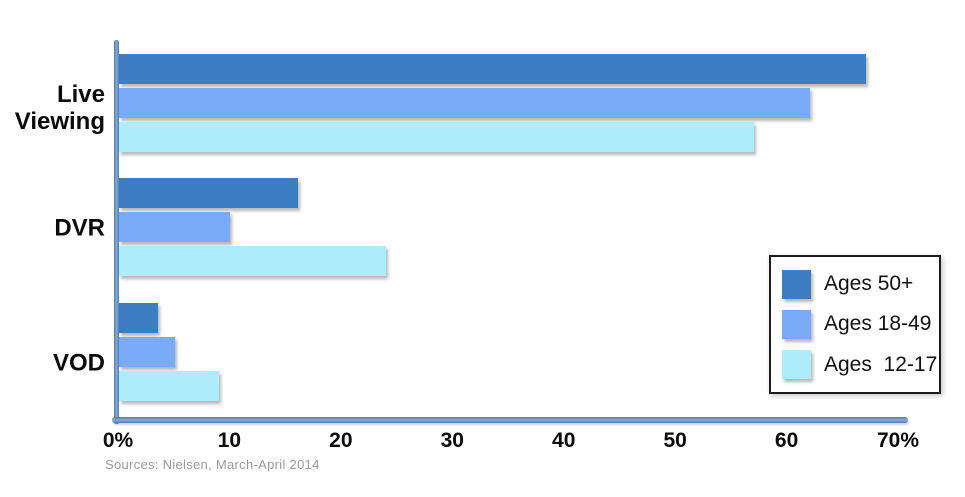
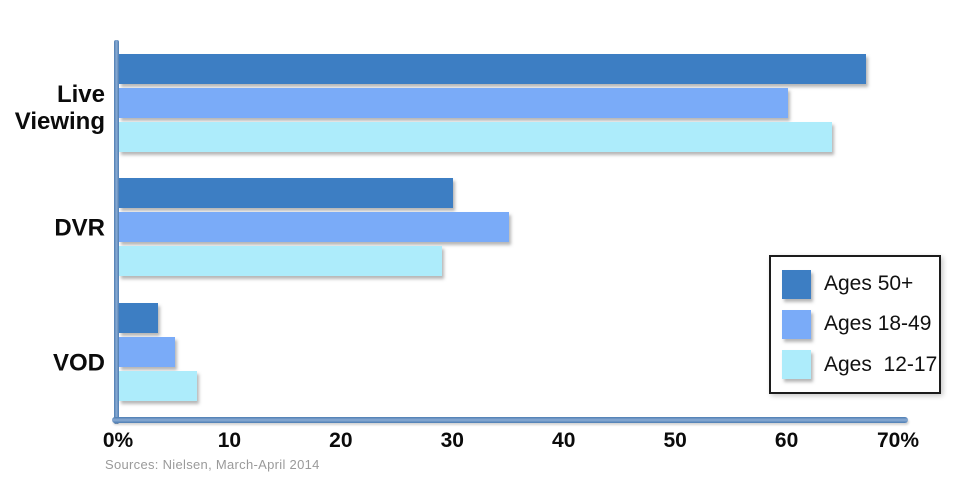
Ages 18-49/Live Viewing: 62% -> 60%
Ages 12-17/Live Viewing: 57% -> 64%
Ages 50+/DVR: 16.1% -> 30.0%
Ages 18-49/DVR: 10% -> 35%
Ages 12-17/DVR: 24% -> 29%
Ages 12-17/VOD: 9% -> 7%
